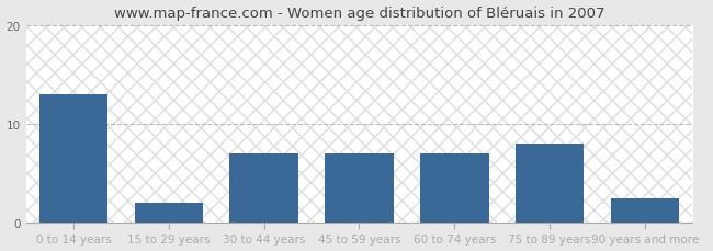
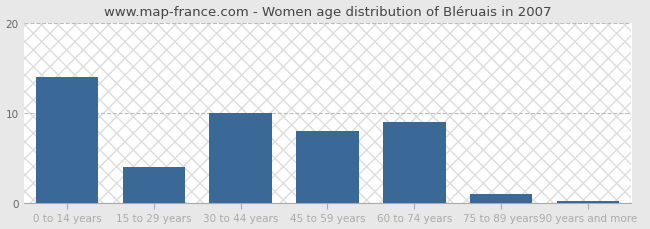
0 to 14 years: 13.0 -> 14.0
15 to 29 years: 2.0 -> 4.0
30 to 44 years: 7.0 -> 10.0
45 to 59 years: 7.0 -> 8.0
60 to 74 years: 7.0 -> 9.0
75 to 89 years: 8.0 -> 1.0
90 years and more: 2.4 -> 0.2
